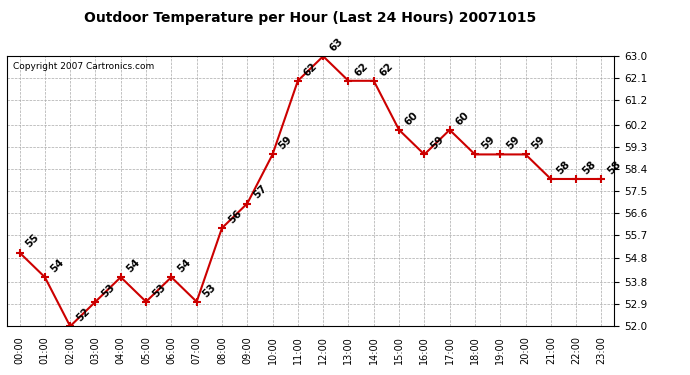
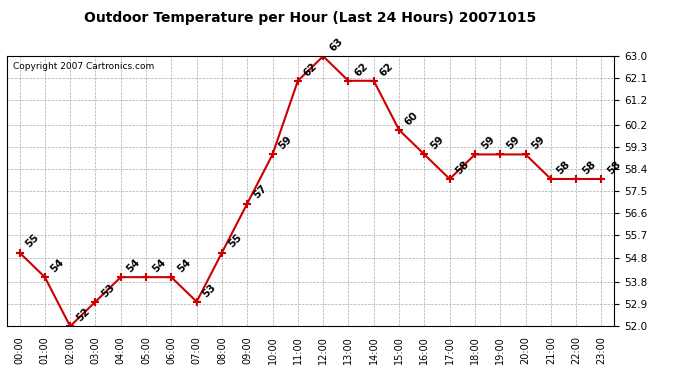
05:00: 53 -> 54
08:00: 56 -> 55
17:00: 60 -> 58
